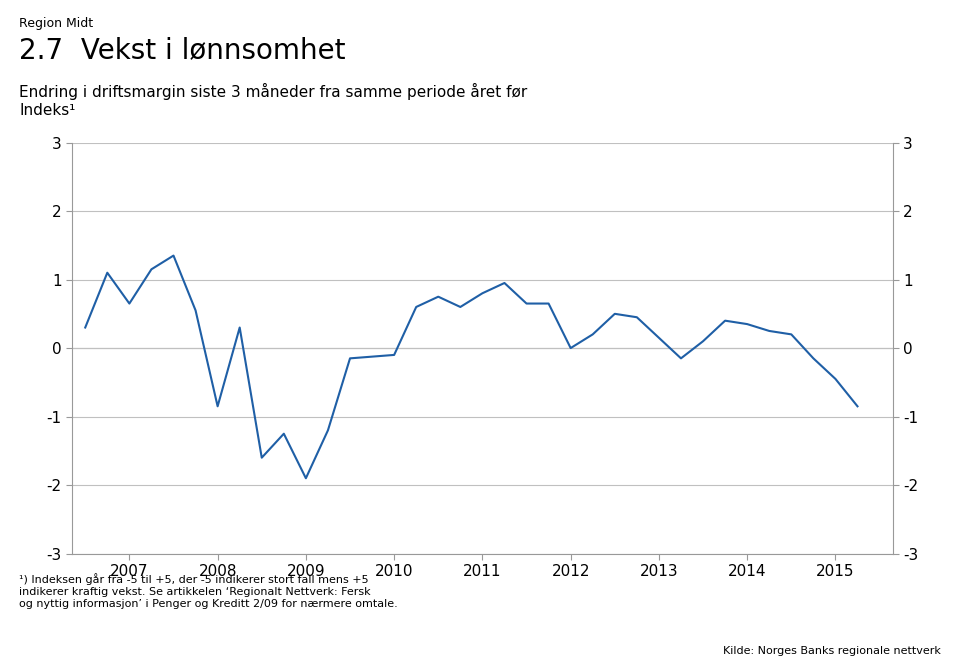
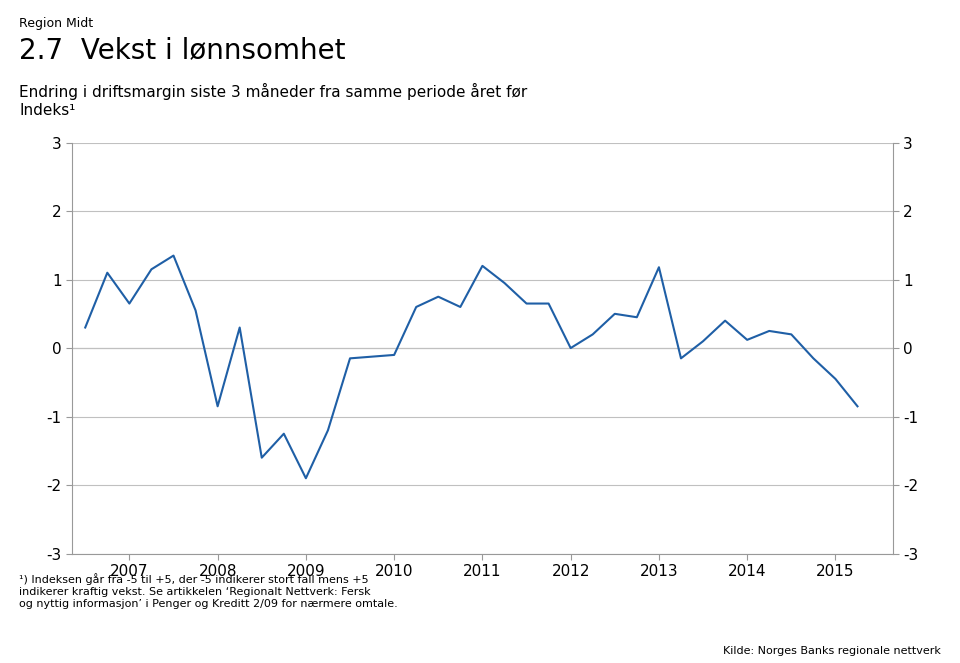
2011: 0.80 -> 1.20
2013: 0.15 -> 1.18
2014: 0.35 -> 0.12
